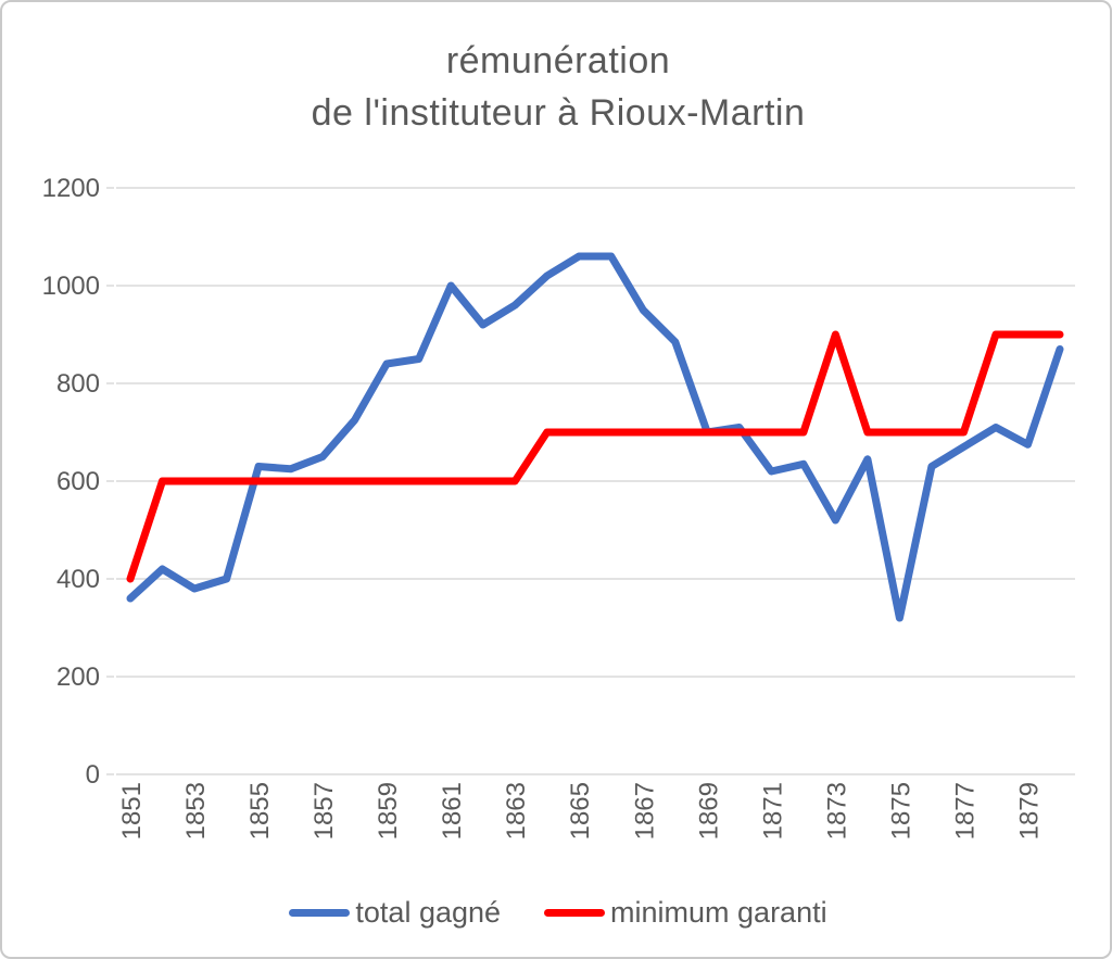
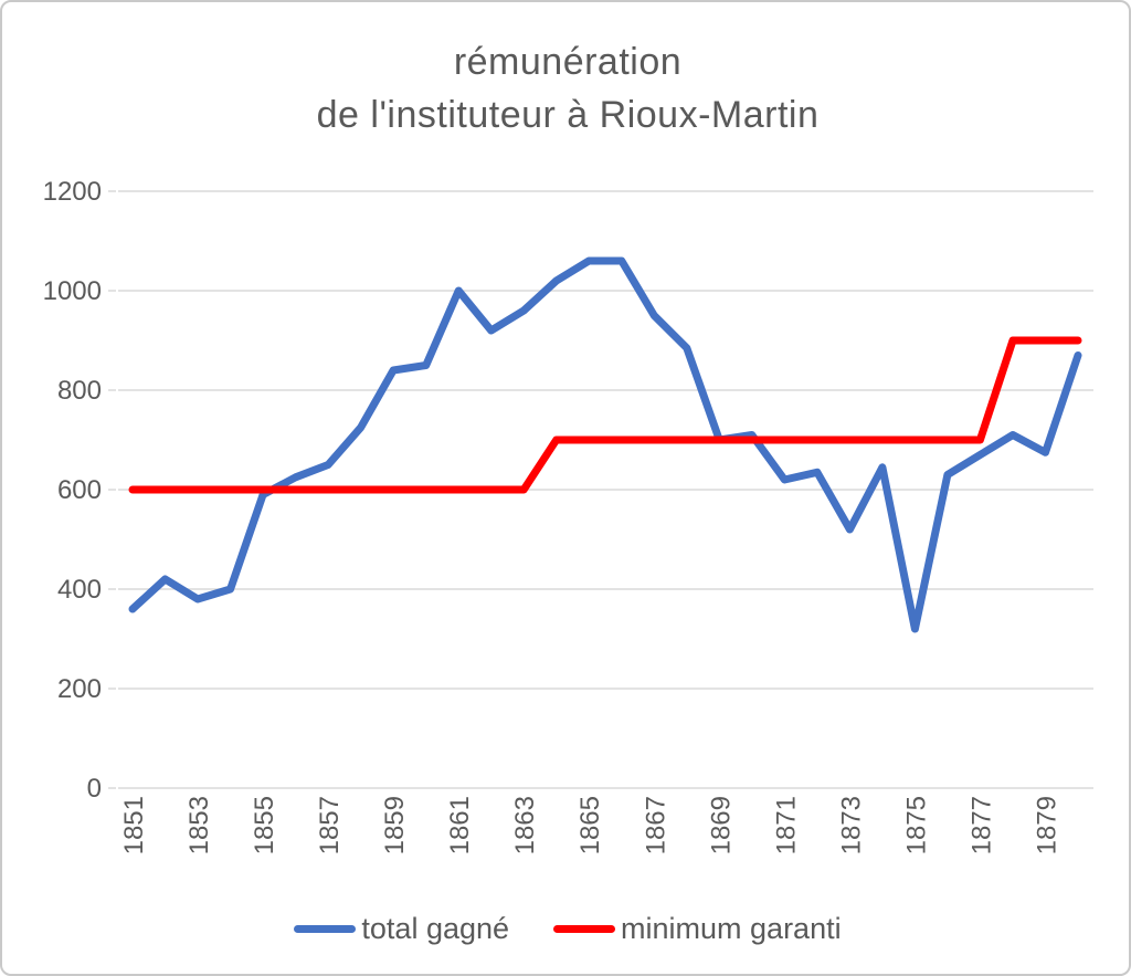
minimum garanti/1851: 400 -> 600
total gagné/1855: 630 -> 590
minimum garanti/1873: 900 -> 700
